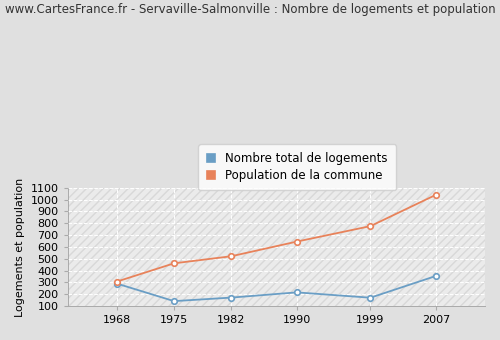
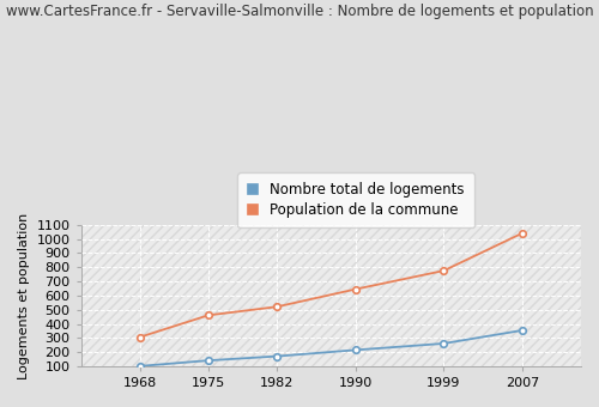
Nombre total de logements/1968: 290 -> 100
Nombre total de logements/1999: 170 -> 260
